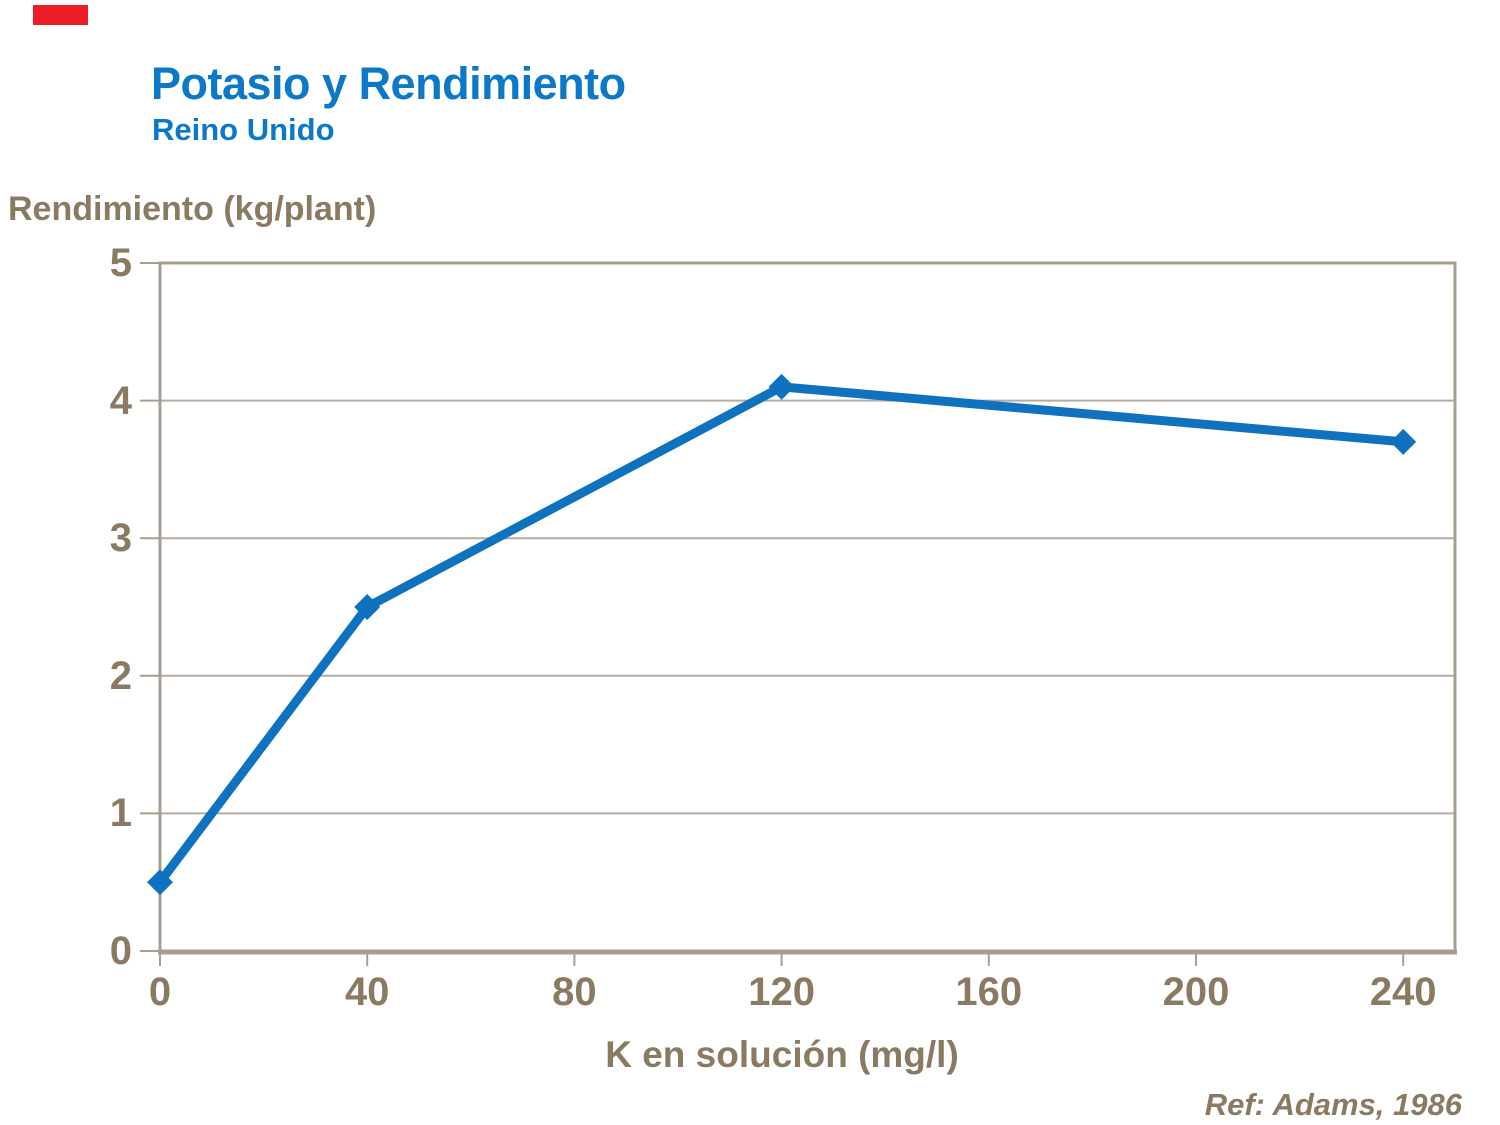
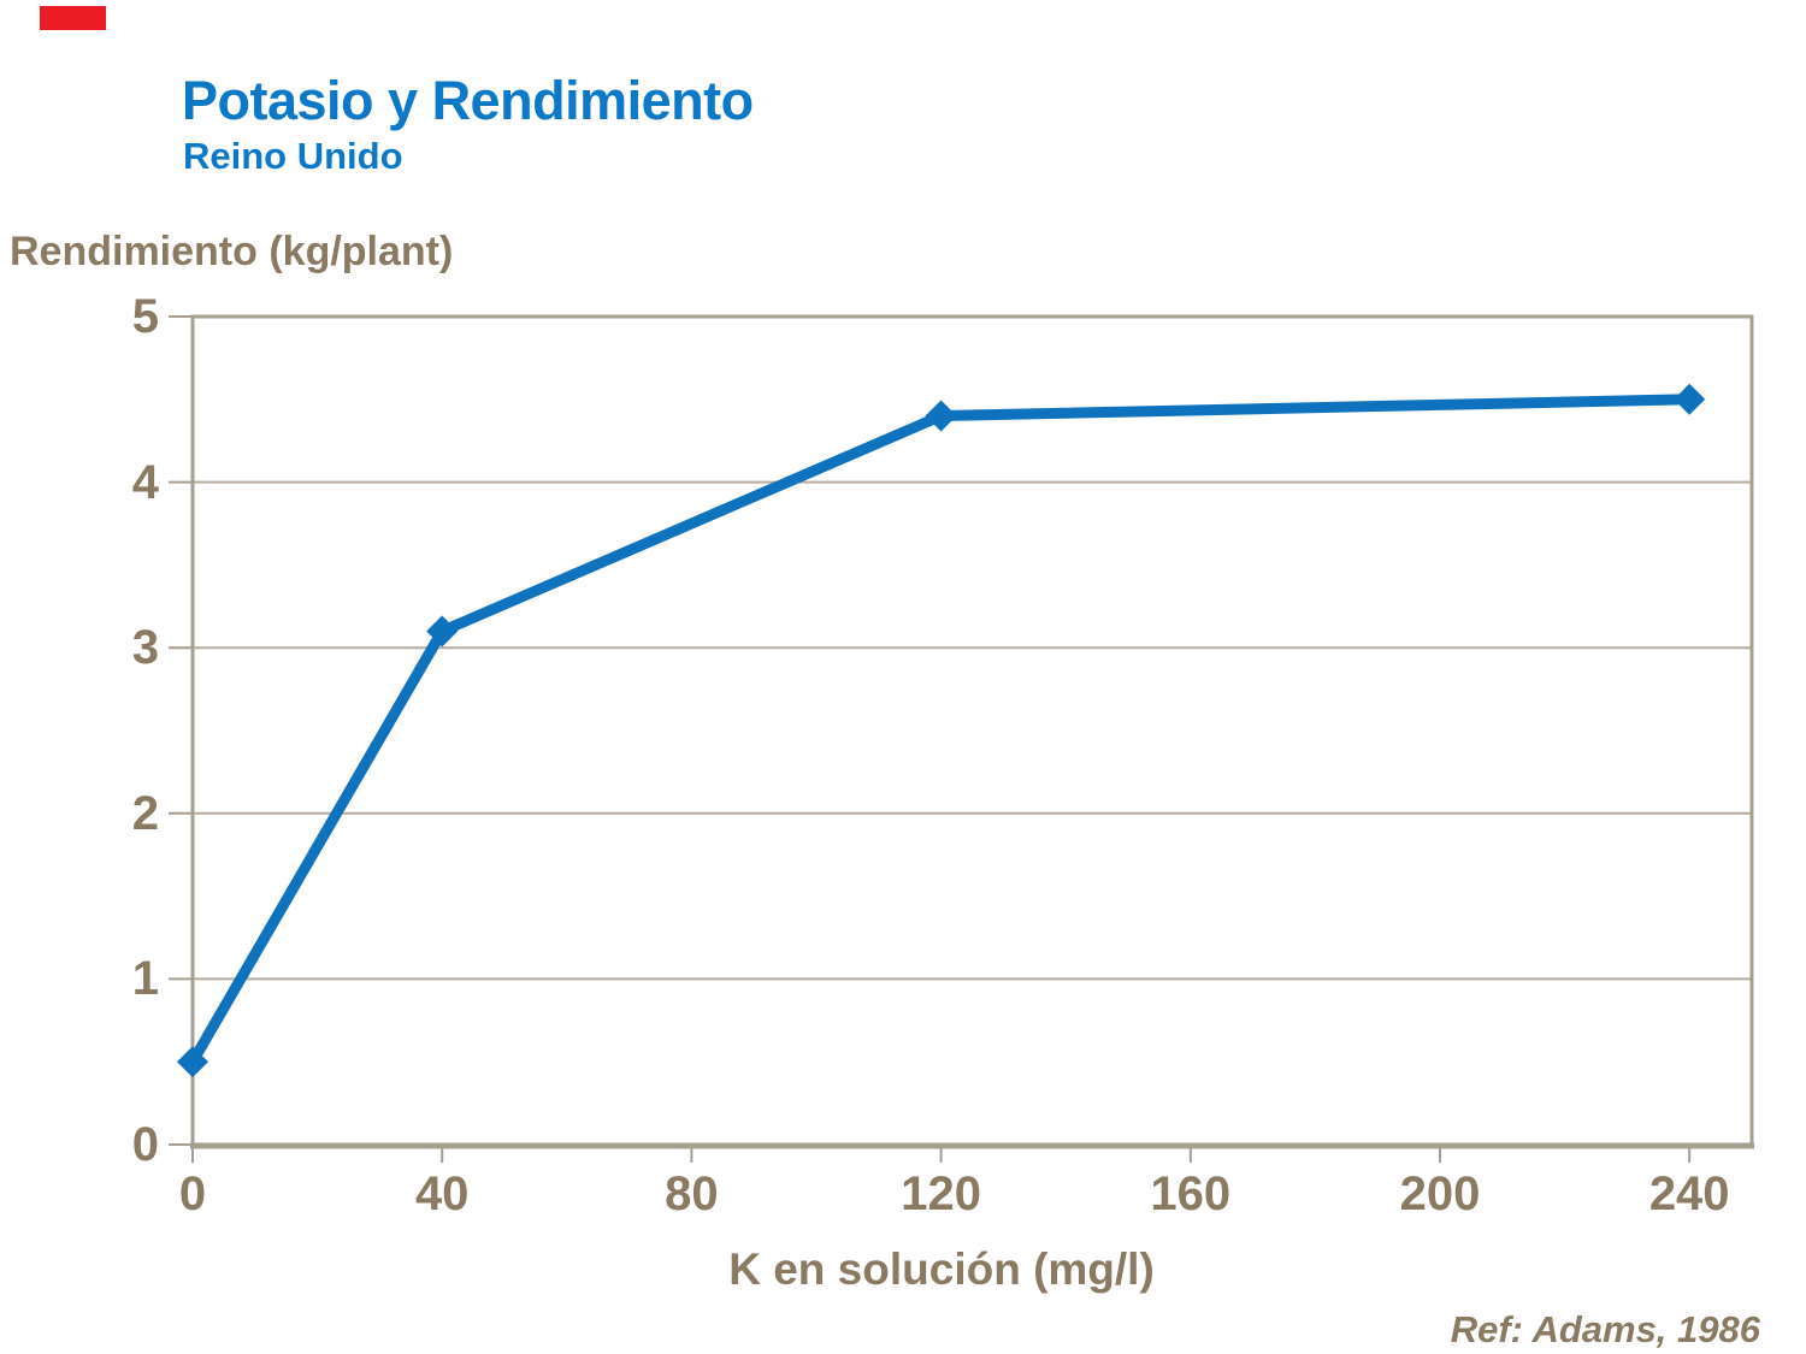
40: 2.5 -> 3.1
120: 4.1 -> 4.4
240: 3.7 -> 4.5
